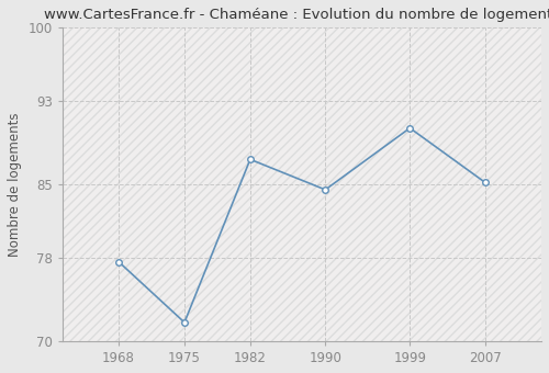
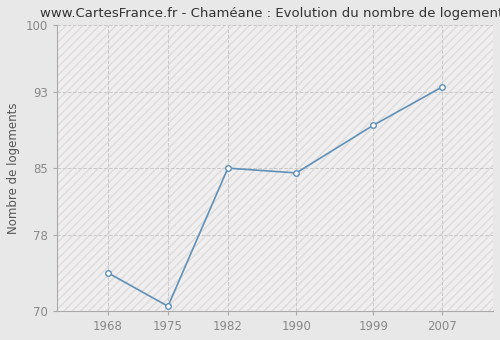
1968: 77.6 -> 74.0
1975: 71.8 -> 70.5
1982: 87.4 -> 85.0
1999: 90.4 -> 89.5
2007: 85.2 -> 93.5
